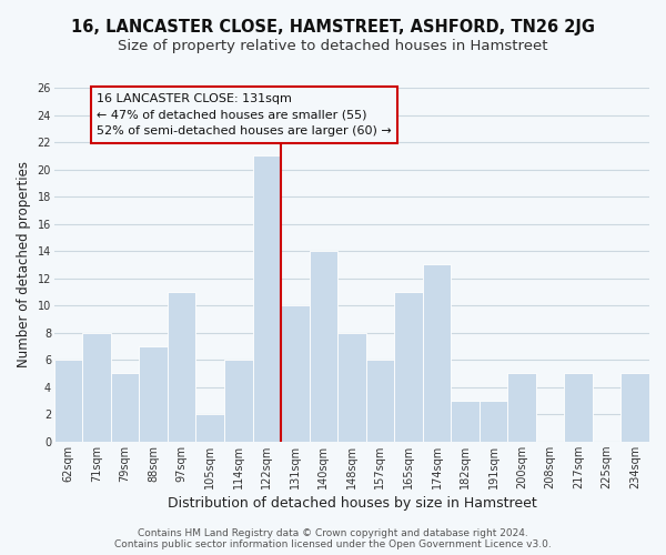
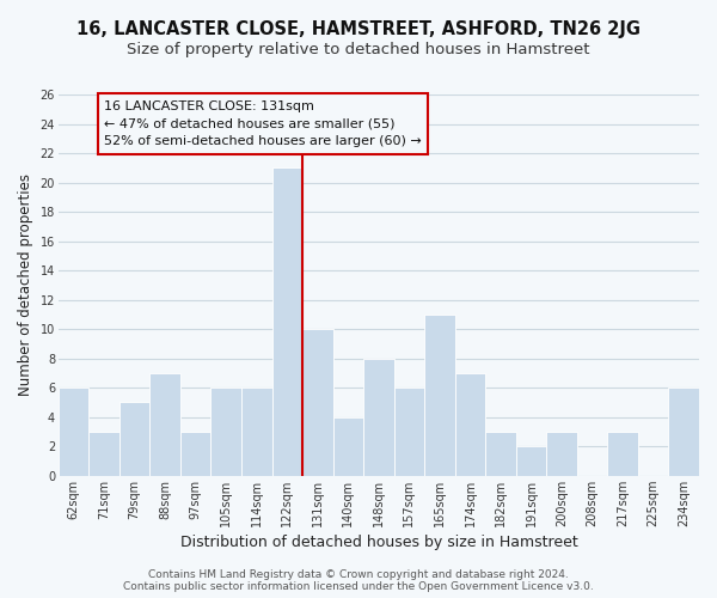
71sqm: 8 -> 3
97sqm: 11 -> 3
105sqm: 2 -> 6
140sqm: 14 -> 4
174sqm: 13 -> 7
191sqm: 3 -> 2
200sqm: 5 -> 3
217sqm: 5 -> 3
234sqm: 5 -> 6
